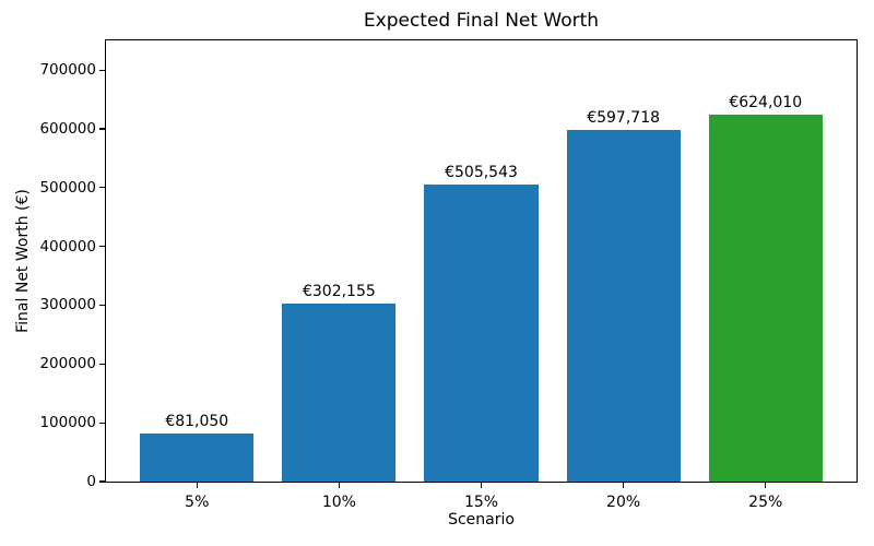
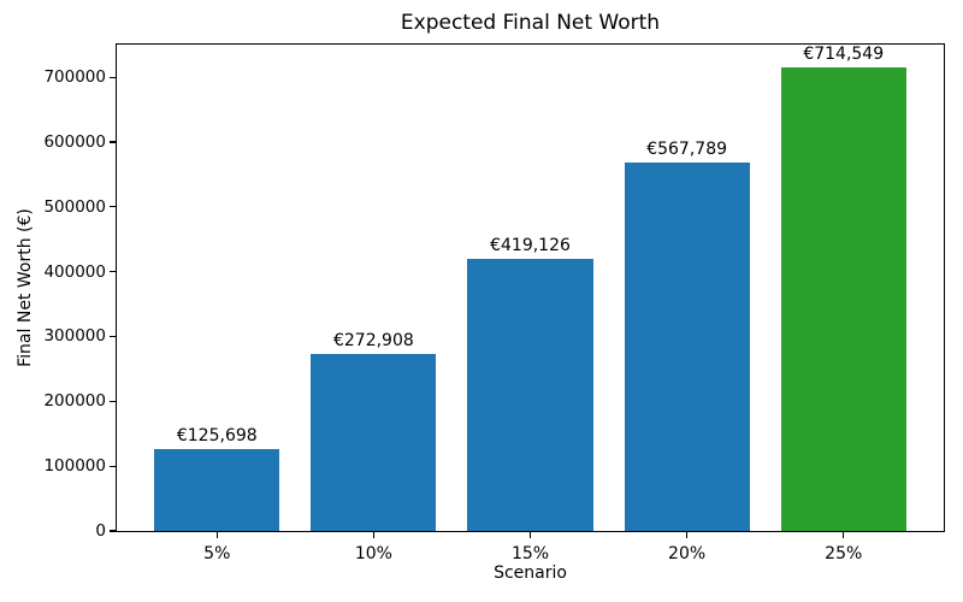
5%: €81,050 -> €125,698
10%: €302,155 -> €272,908
15%: €505,543 -> €419,126
20%: €597,718 -> €567,789
25%: €624,010 -> €714,549
